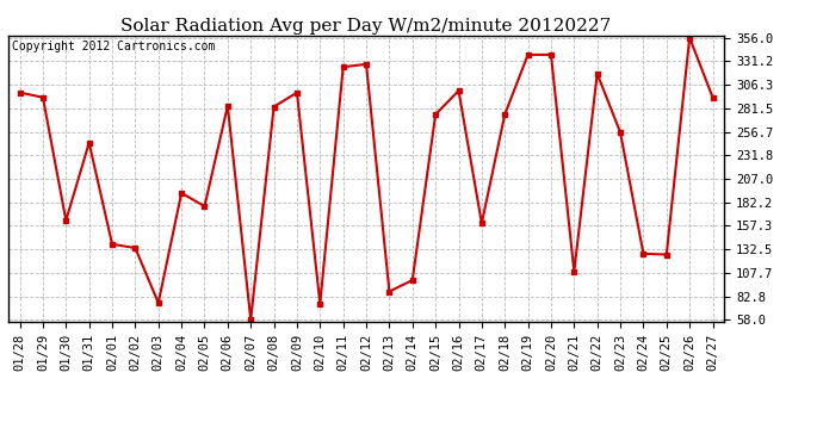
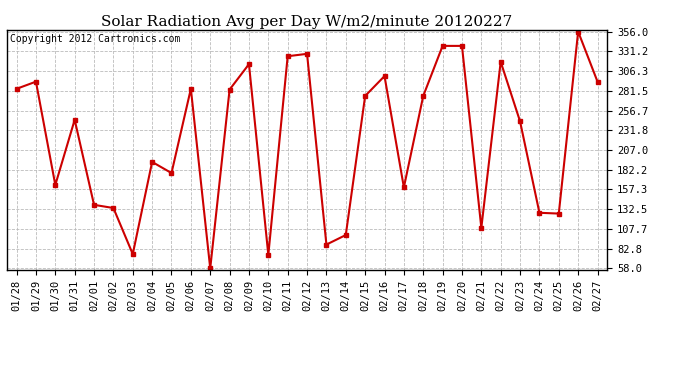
01/28: 298 -> 284
02/09: 298 -> 315
02/23: 256 -> 243
